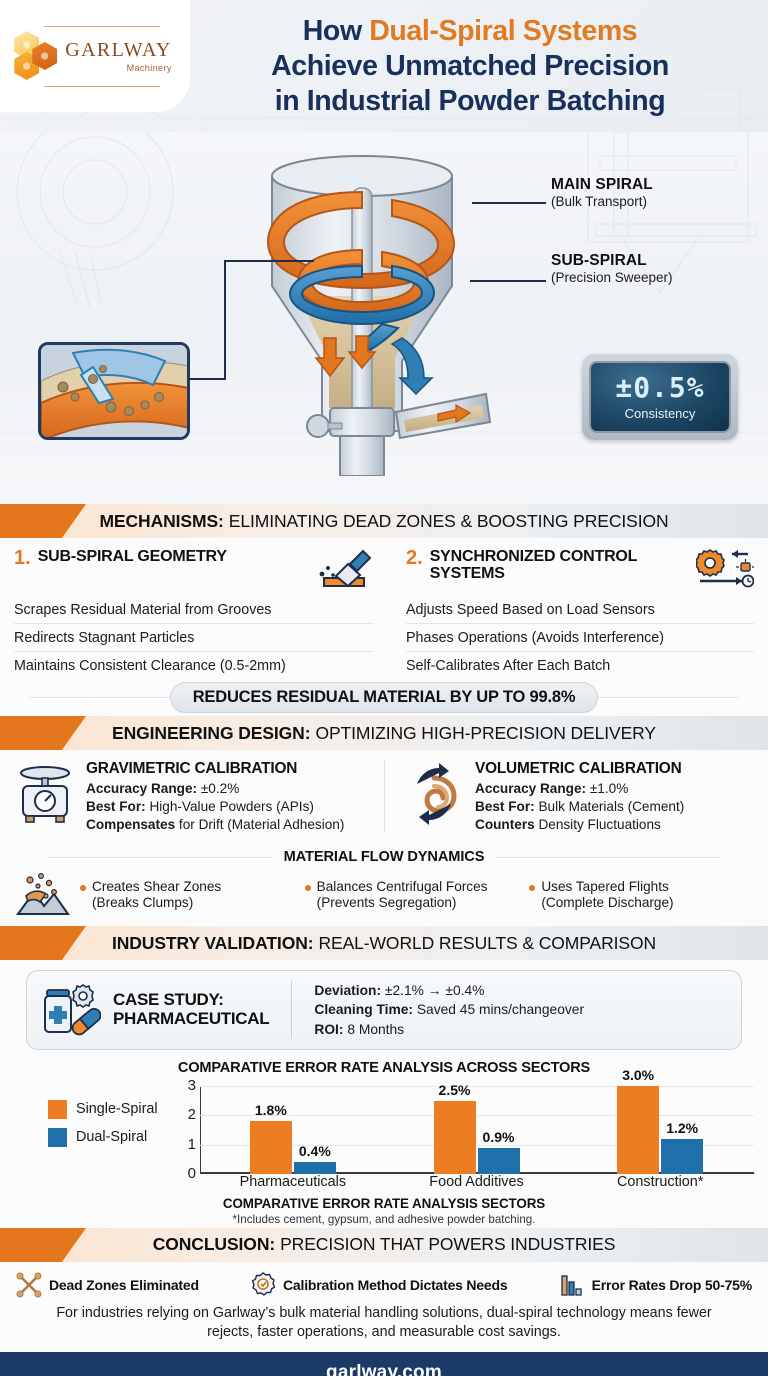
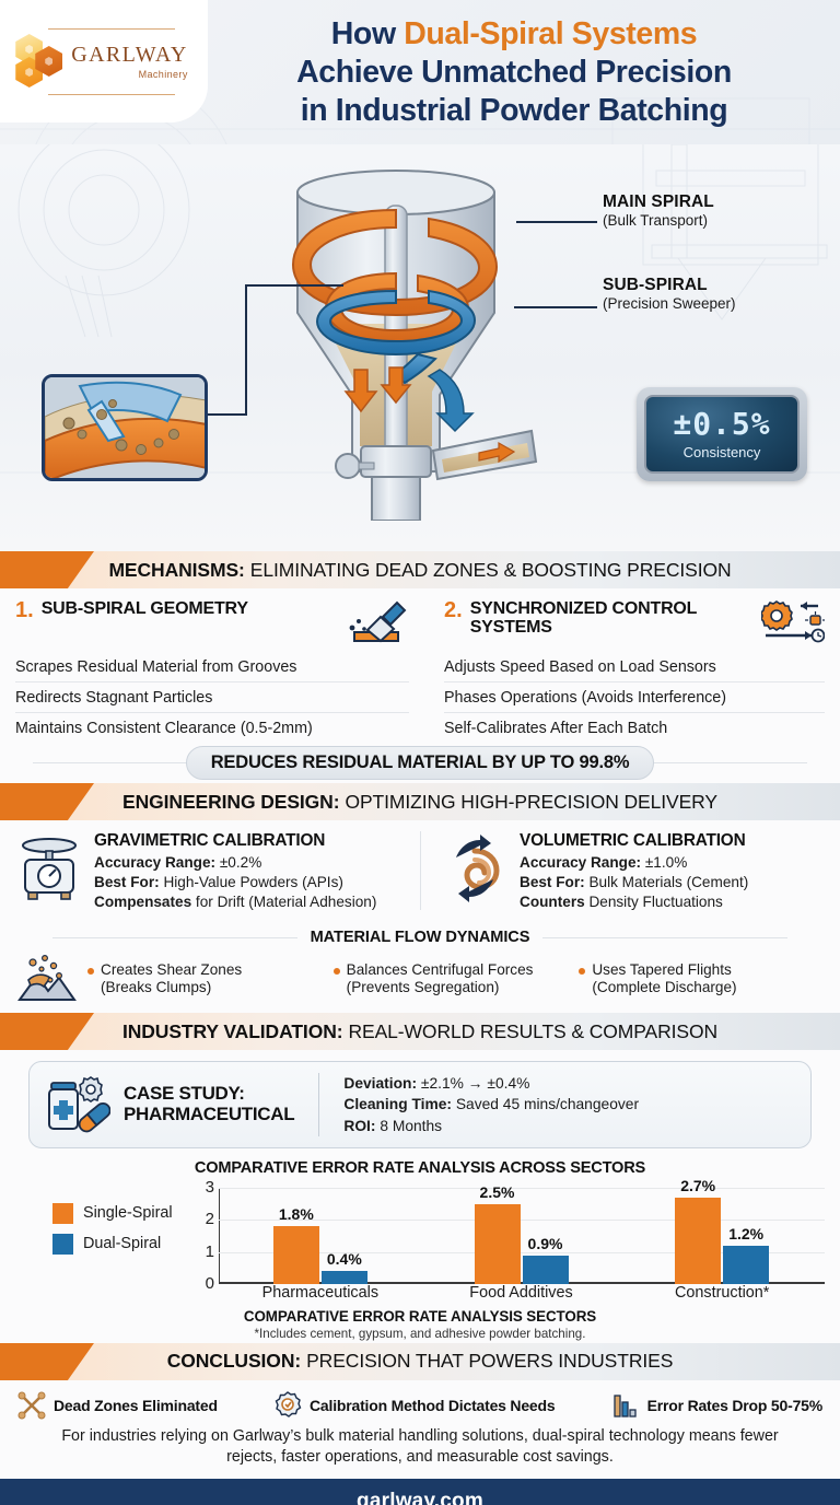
Single-Spiral/Construction*: 3.0% -> 2.7%
